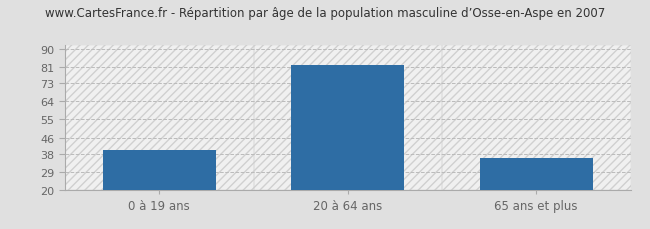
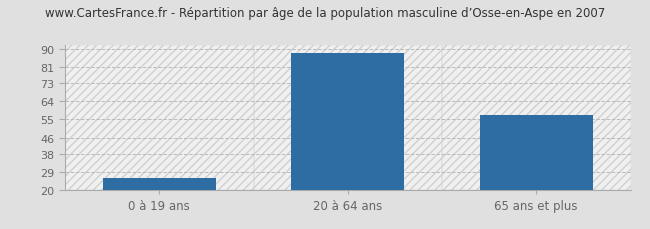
0 à 19 ans: 40 -> 26
20 à 64 ans: 82 -> 88
65 ans et plus: 36 -> 57
